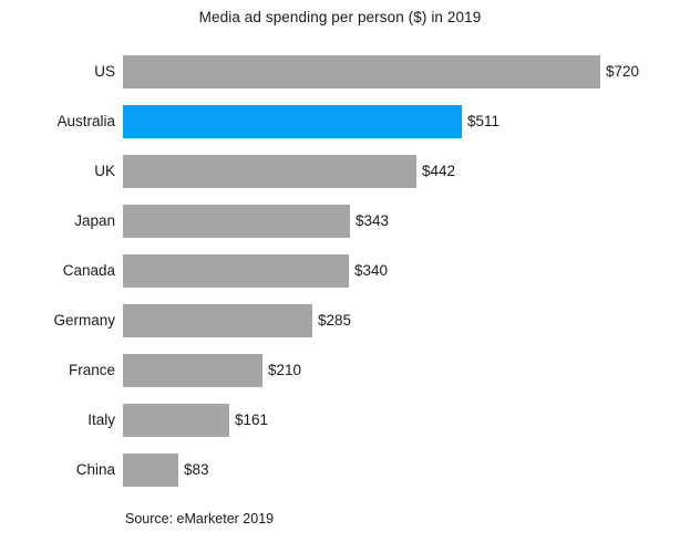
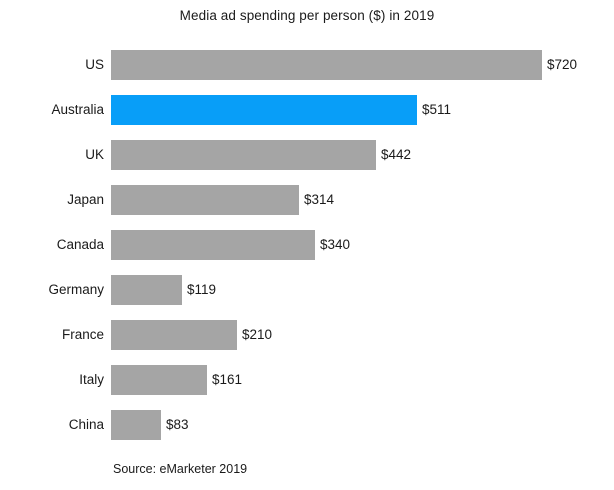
Japan: $343 -> $314
Germany: $285 -> $119
